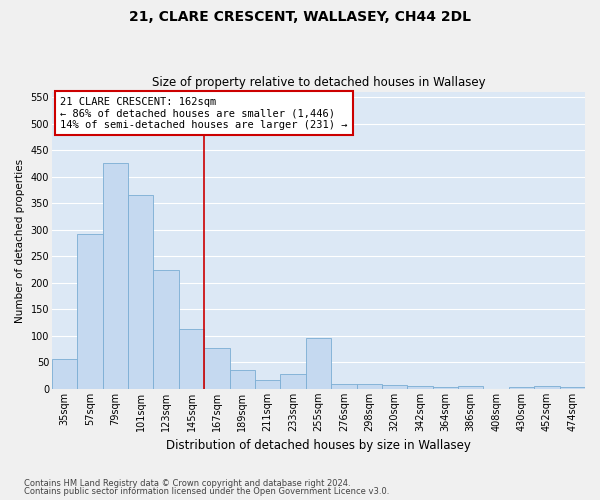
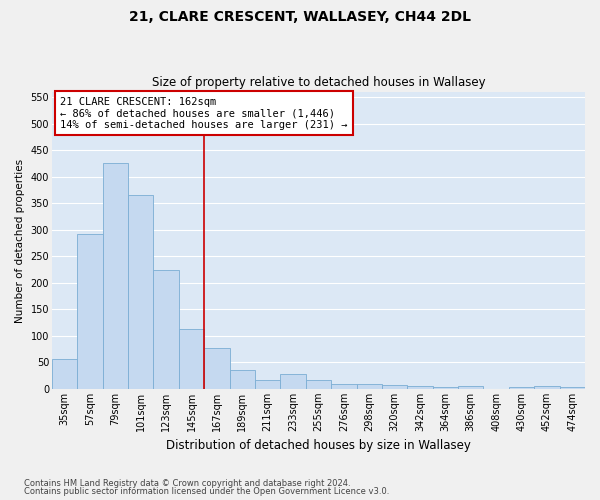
255sqm: 96 -> 16
